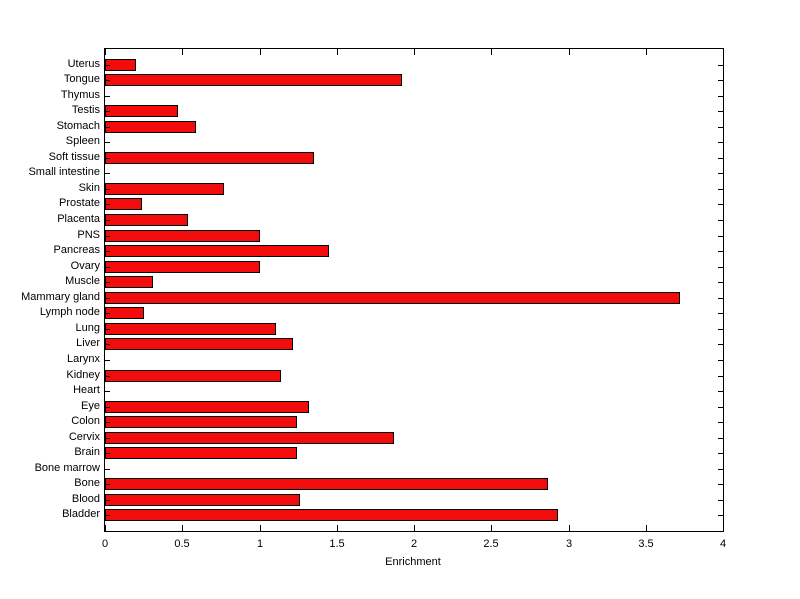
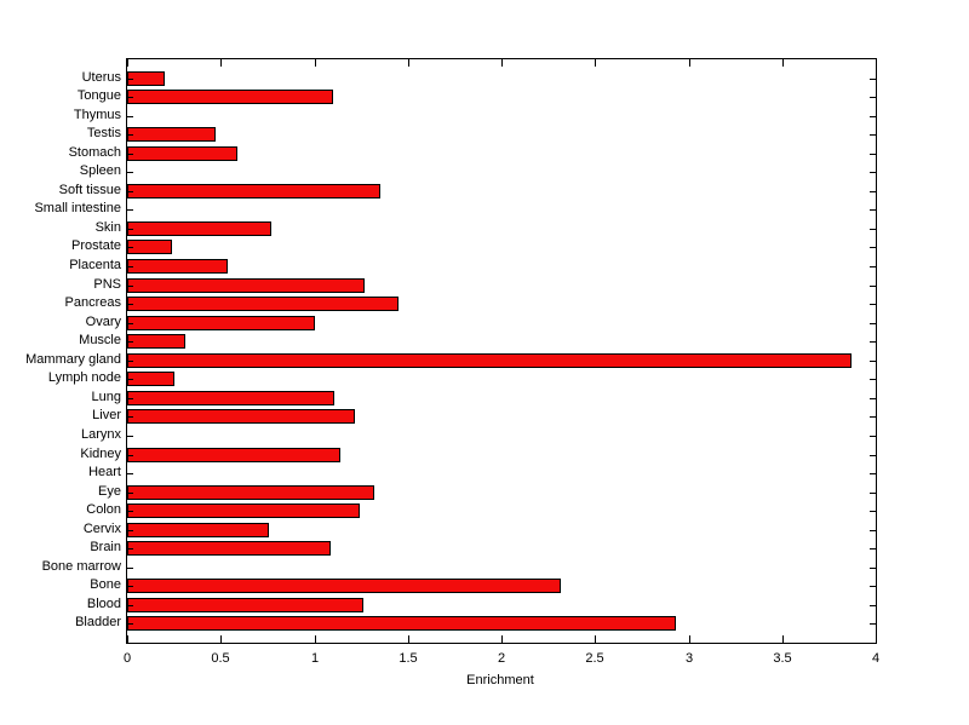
Tongue: 1.92 -> 1.10
PNS: 1.00 -> 1.27
Mammary gland: 3.72 -> 3.87
Cervix: 1.87 -> 0.76
Brain: 1.24 -> 1.09
Bone: 2.87 -> 2.32
